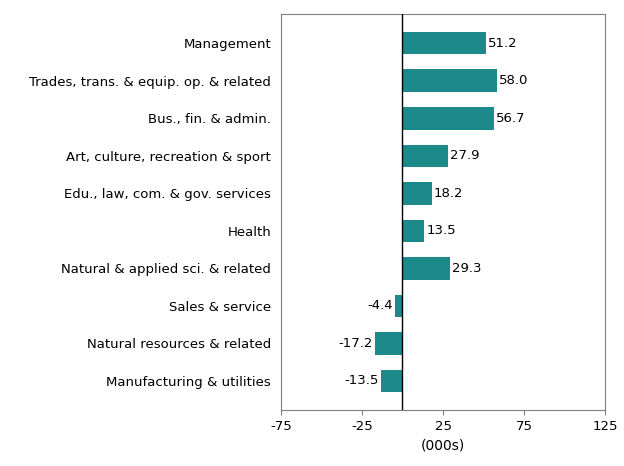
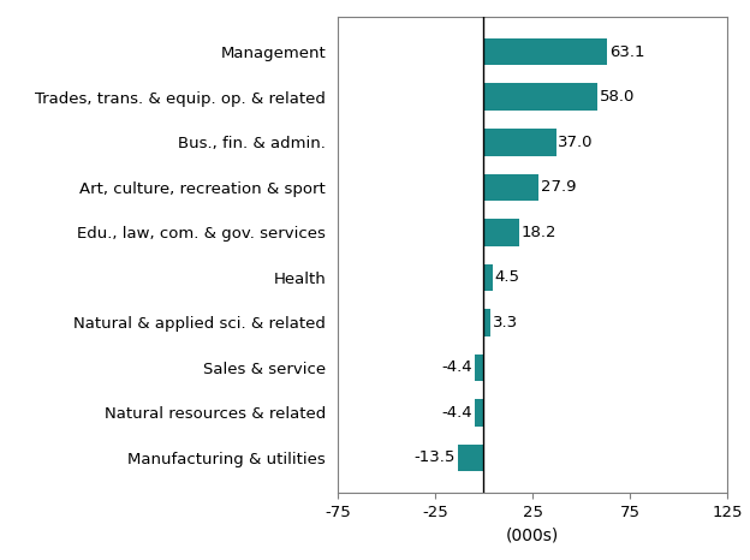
Management: 51.2 -> 63.1
Bus., fin. & admin.: 56.7 -> 37.0
Health: 13.5 -> 4.5
Natural & applied sci. & related: 29.3 -> 3.3
Natural resources & related: -17.2 -> -4.4
